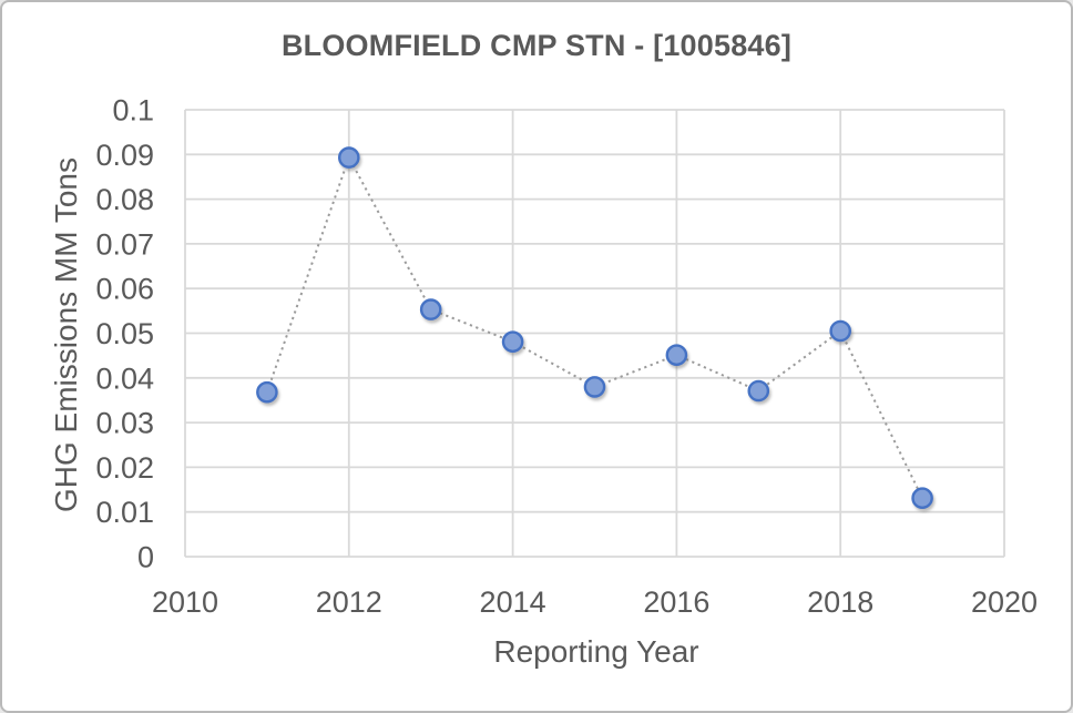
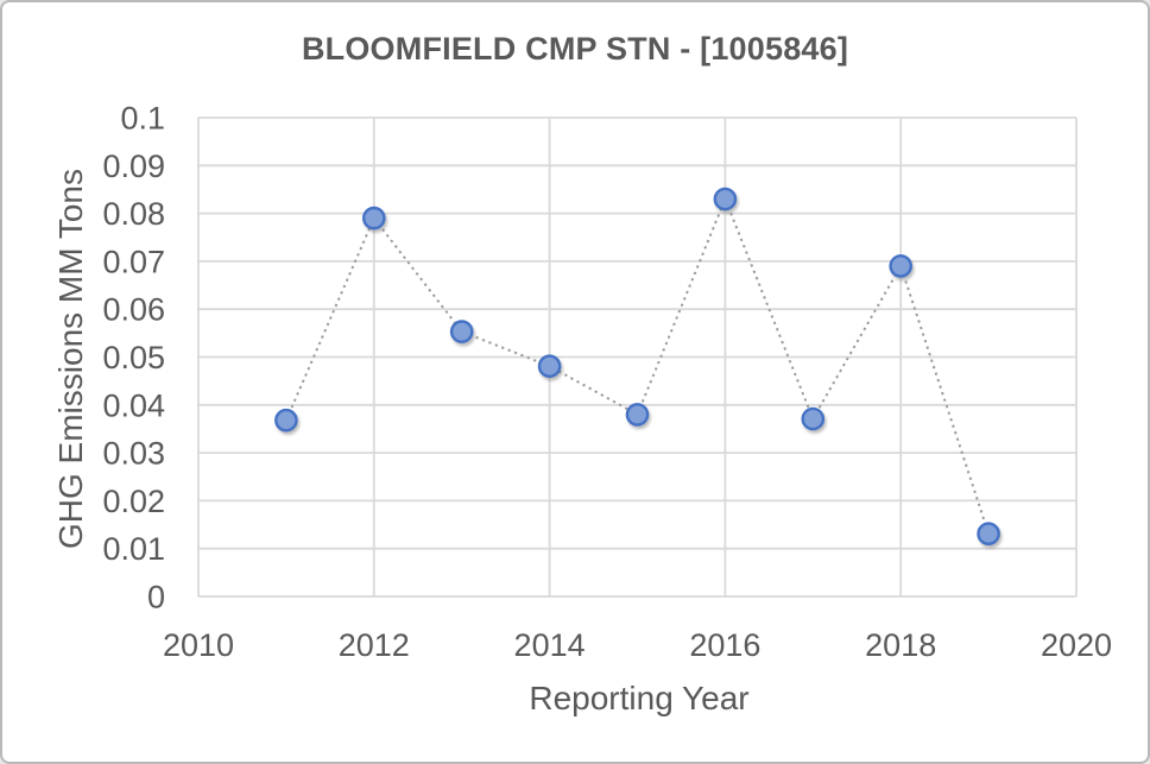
2012: 0.089 -> 0.079
2016: 0.045 -> 0.083
2018: 0.051 -> 0.069
